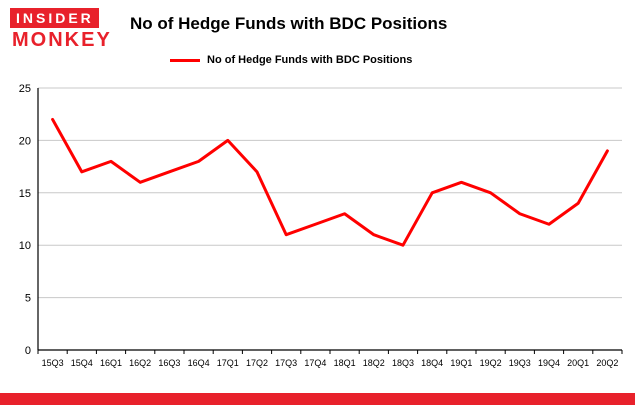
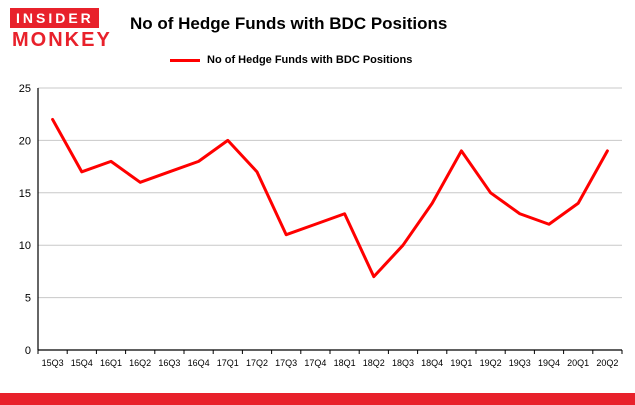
18Q2: 11 -> 7
18Q4: 15 -> 14
19Q1: 16 -> 19
